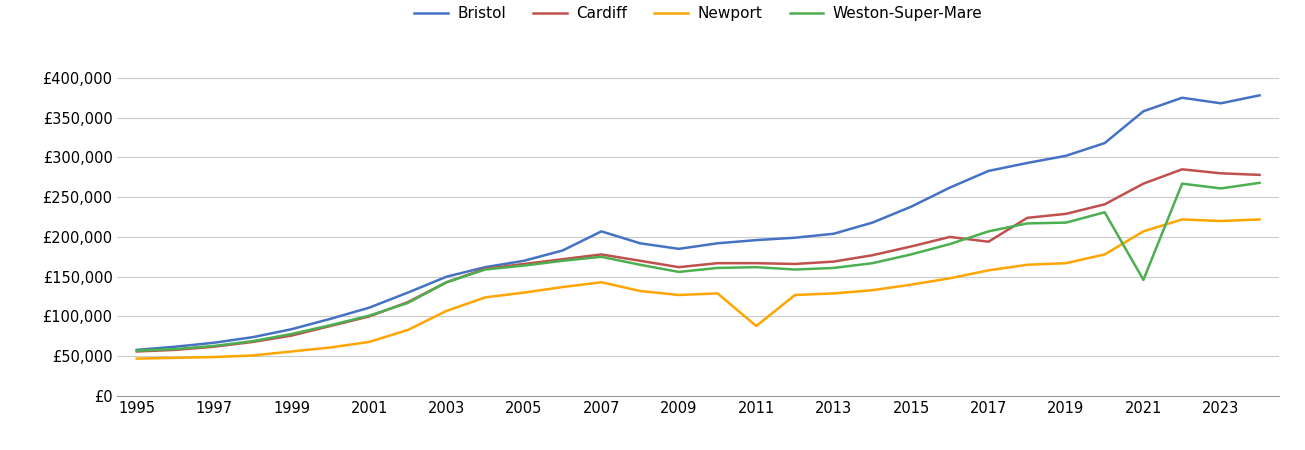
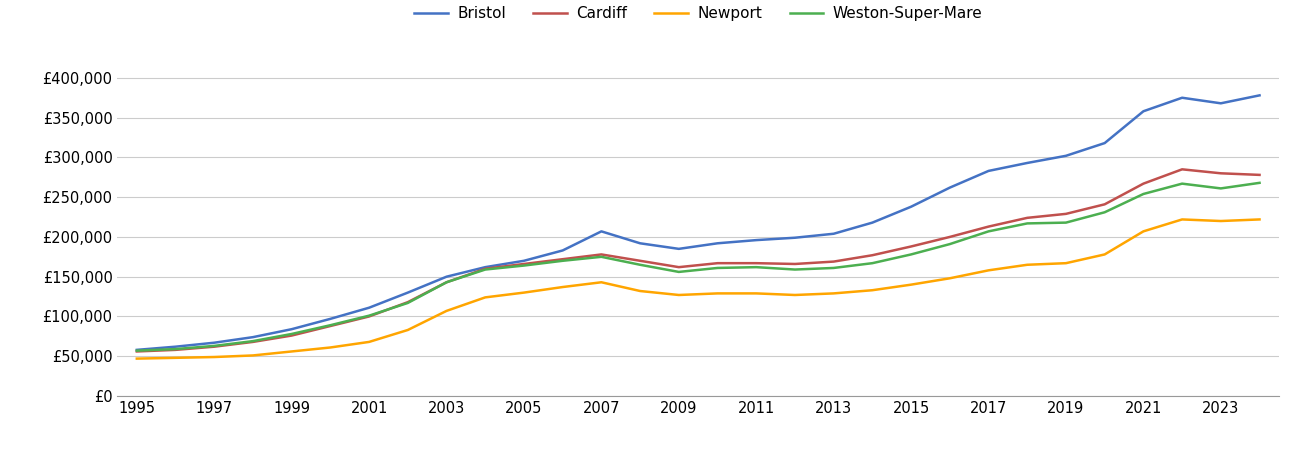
Newport/2011: £88,000 -> £129,000
Cardiff/2017: £194,000 -> £213,000
Weston-Super-Mare/2021: £146,000 -> £254,000
